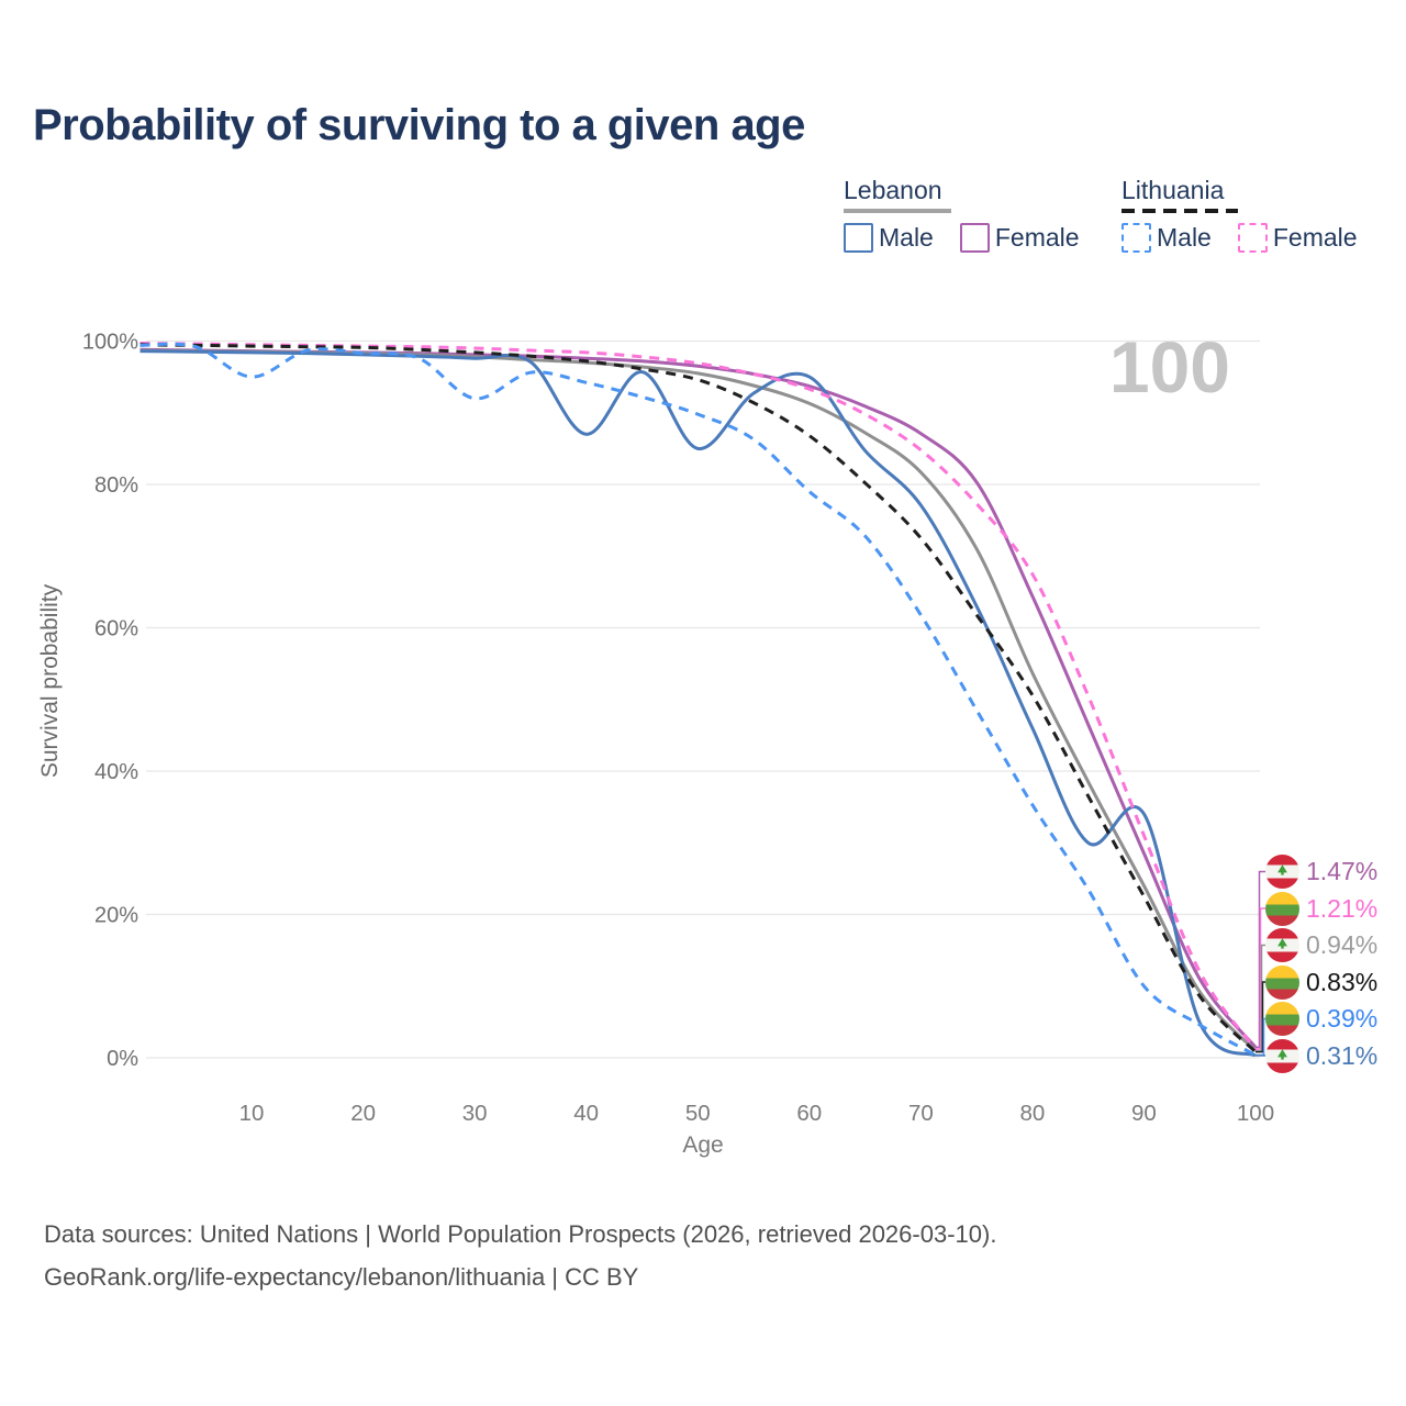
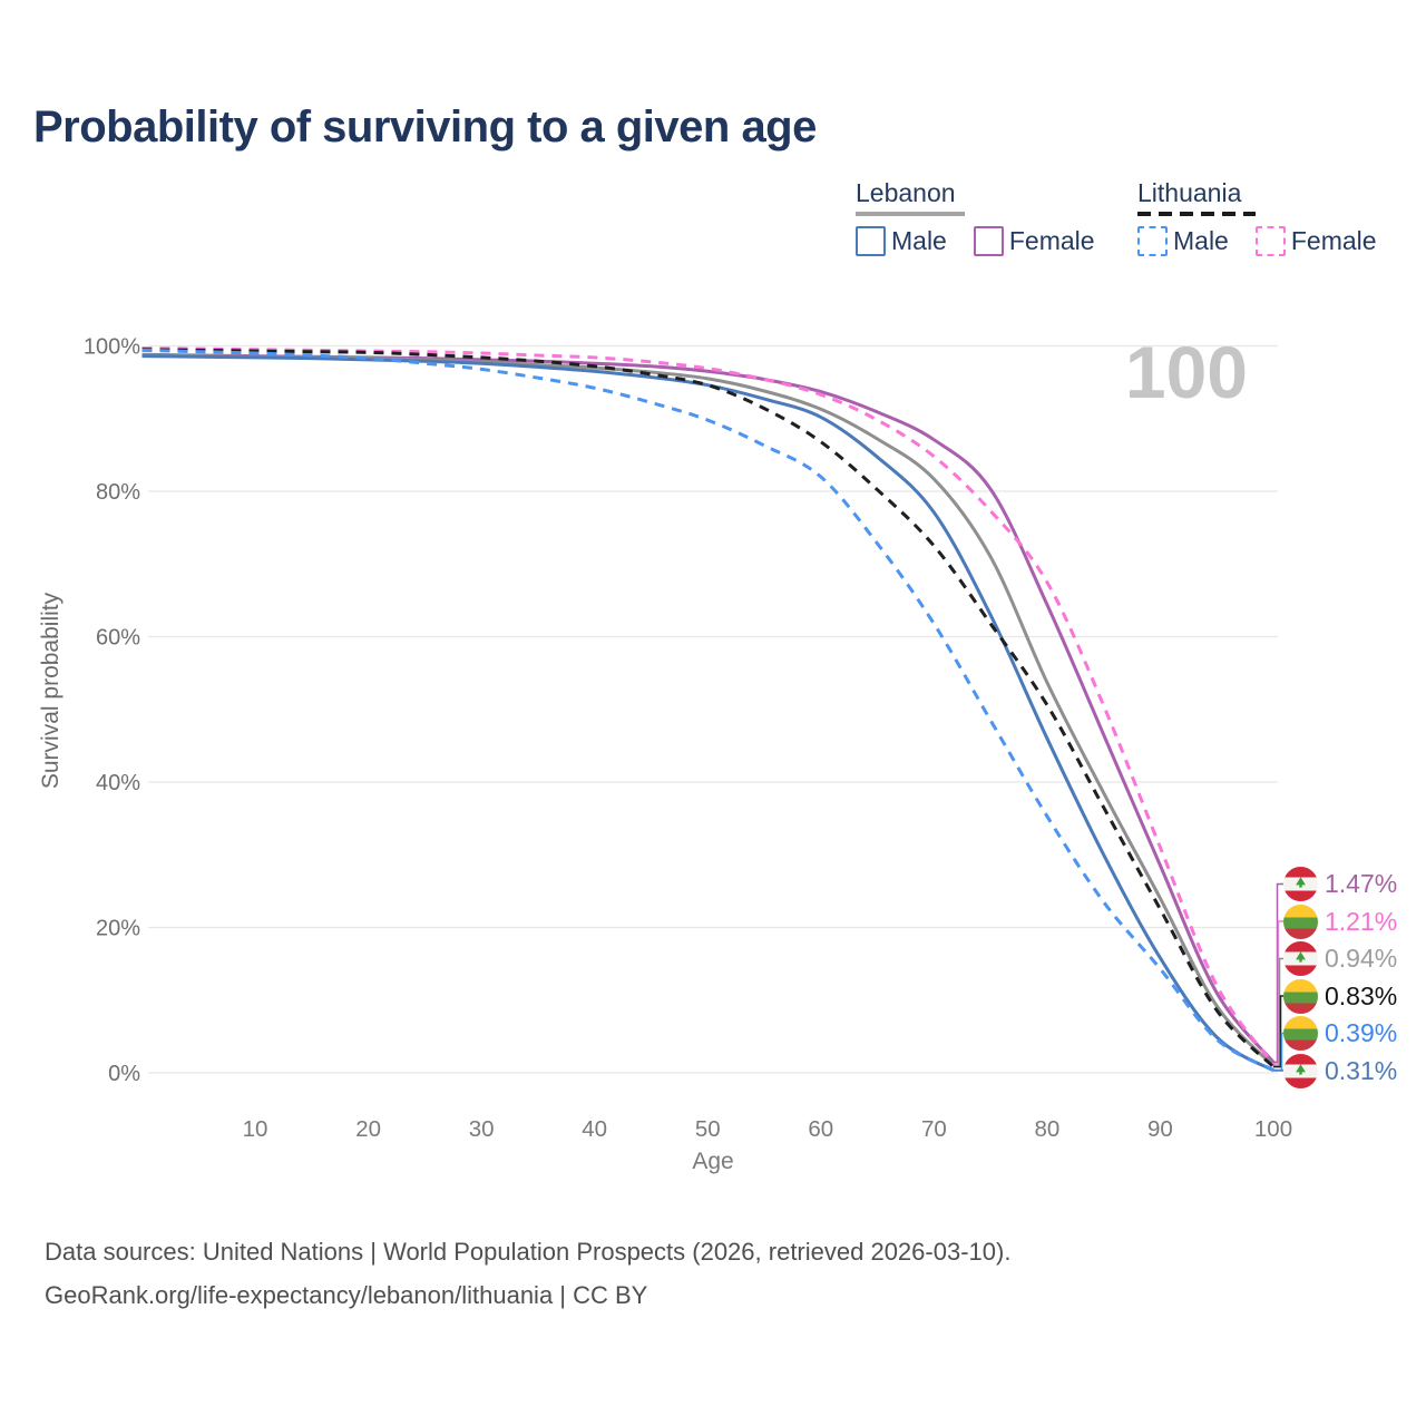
Lithuania Male/10: 95% -> 99%
Lithuania Male/30: 92% -> 97%
Lebanon Male/40: 87% -> 96%
Lebanon Male/50: 85% -> 95%
Lithuania Male/60: 79% -> 82%
Lebanon Male/60: 95% -> 90%
Lithuania Male/90: 10% -> 14%
Lebanon Male/90: 34% -> 16%
